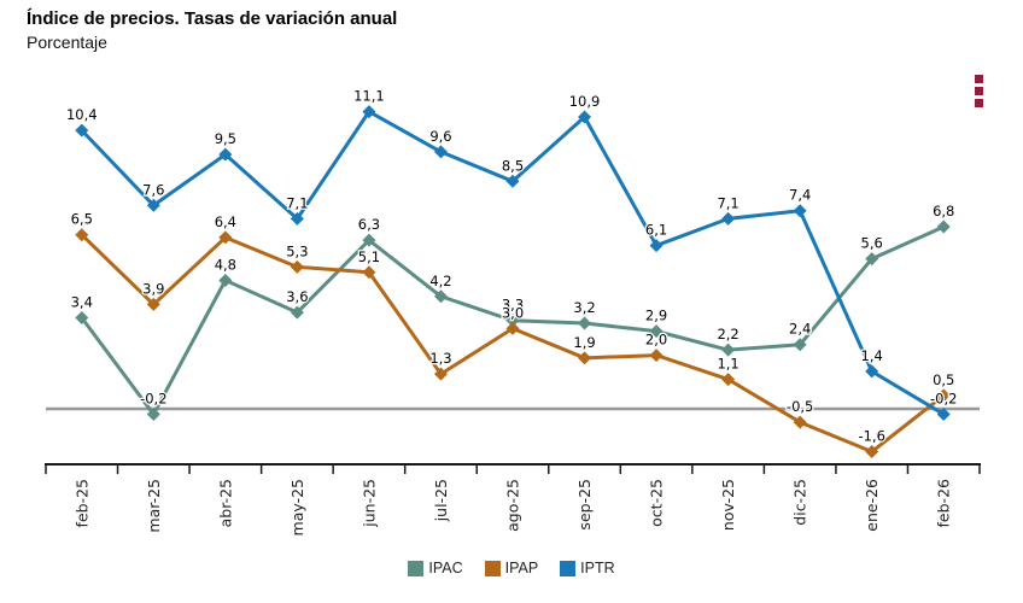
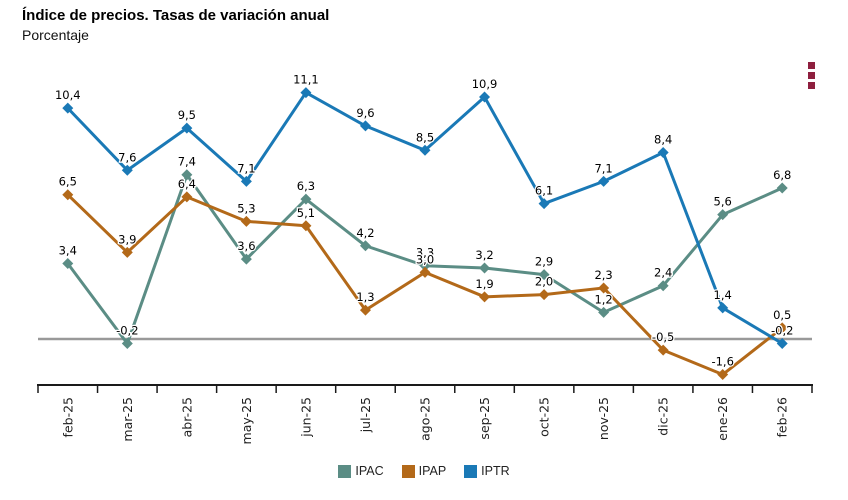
IPAC/abr-25: 4,8 -> 7,4
IPAC/nov-25: 2,2 -> 1,2
IPAP/nov-25: 1,1 -> 2,3
IPTR/dic-25: 7,4 -> 8,4
